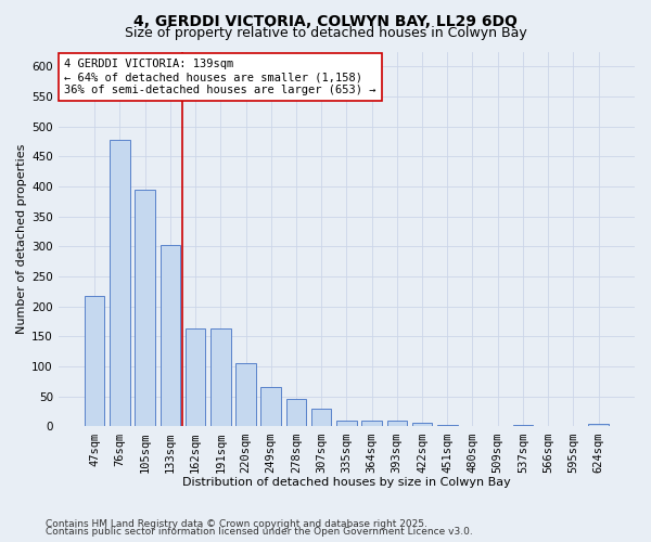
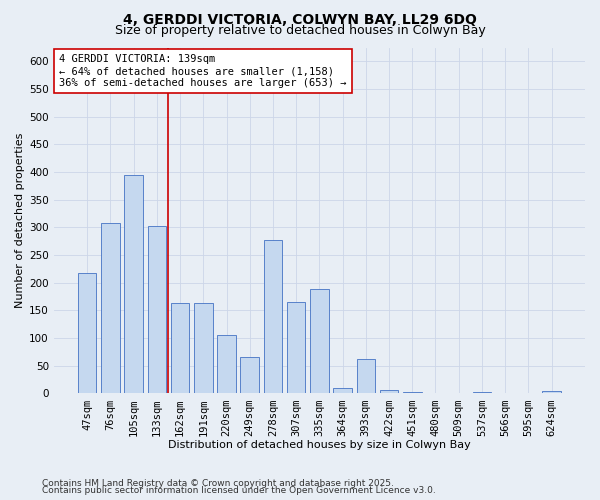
76sqm: 478 -> 308
278sqm: 46 -> 278
307sqm: 30 -> 166
335sqm: 10 -> 188
393sqm: 10 -> 62
